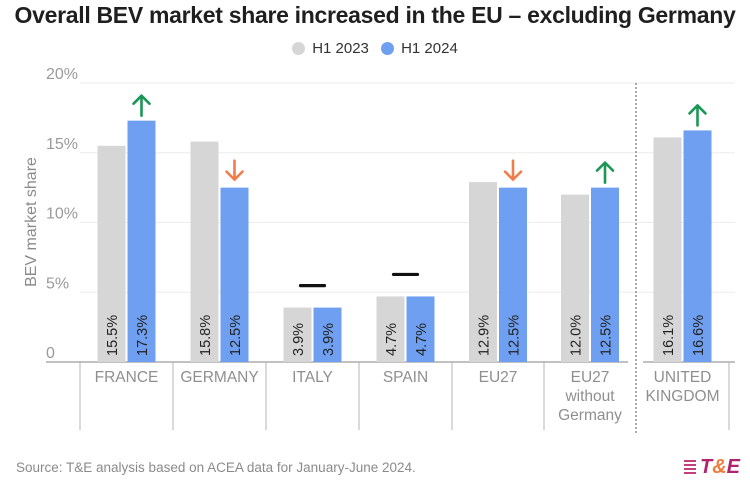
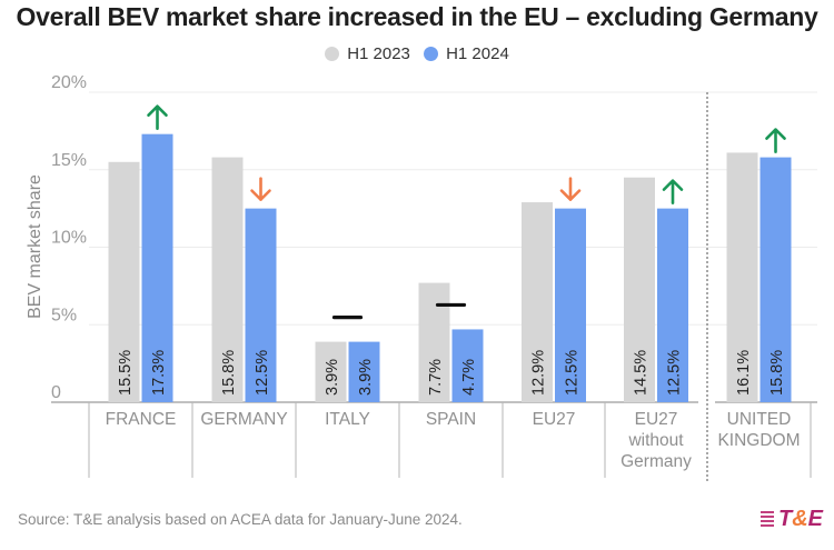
H1 2023/SPAIN: 4.7% -> 7.7%
H1 2023/EU27 without Germany: 12.0% -> 14.5%
H1 2024/UNITED KINGDOM: 16.6% -> 15.8%
